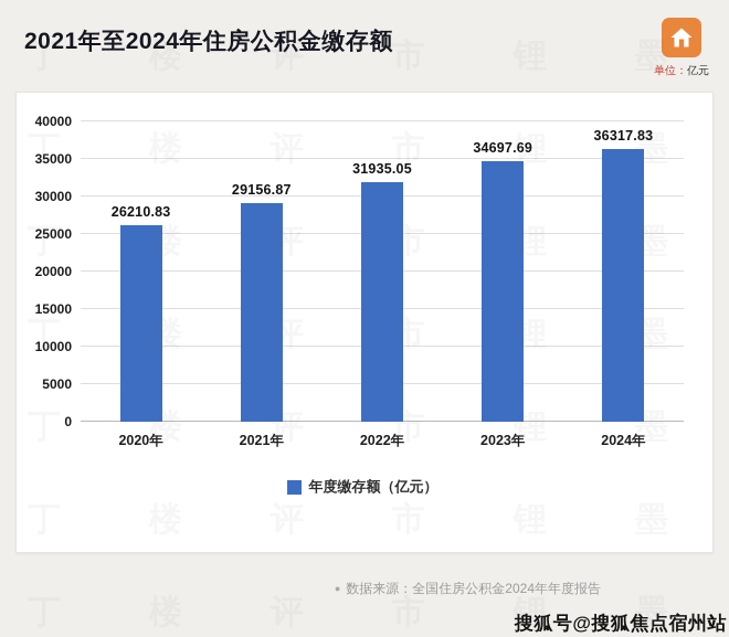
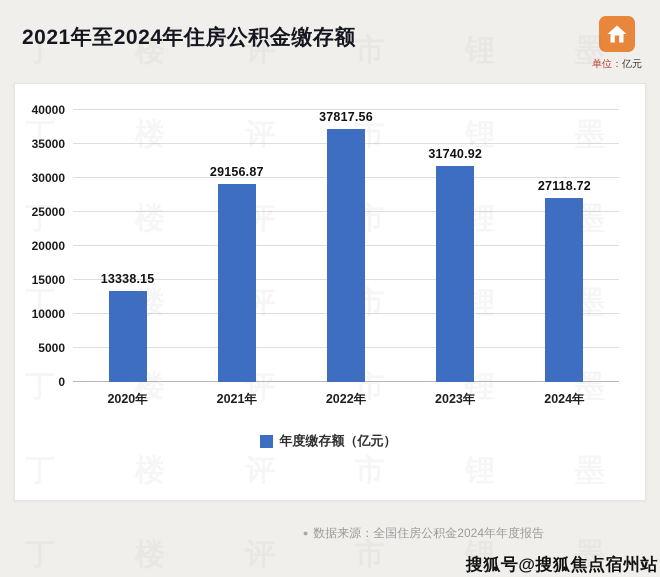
2020年: 26210.83 -> 13338.15
2022年: 31935.05 -> 37817.56
2023年: 34697.69 -> 31740.92
2024年: 36317.83 -> 27118.72
